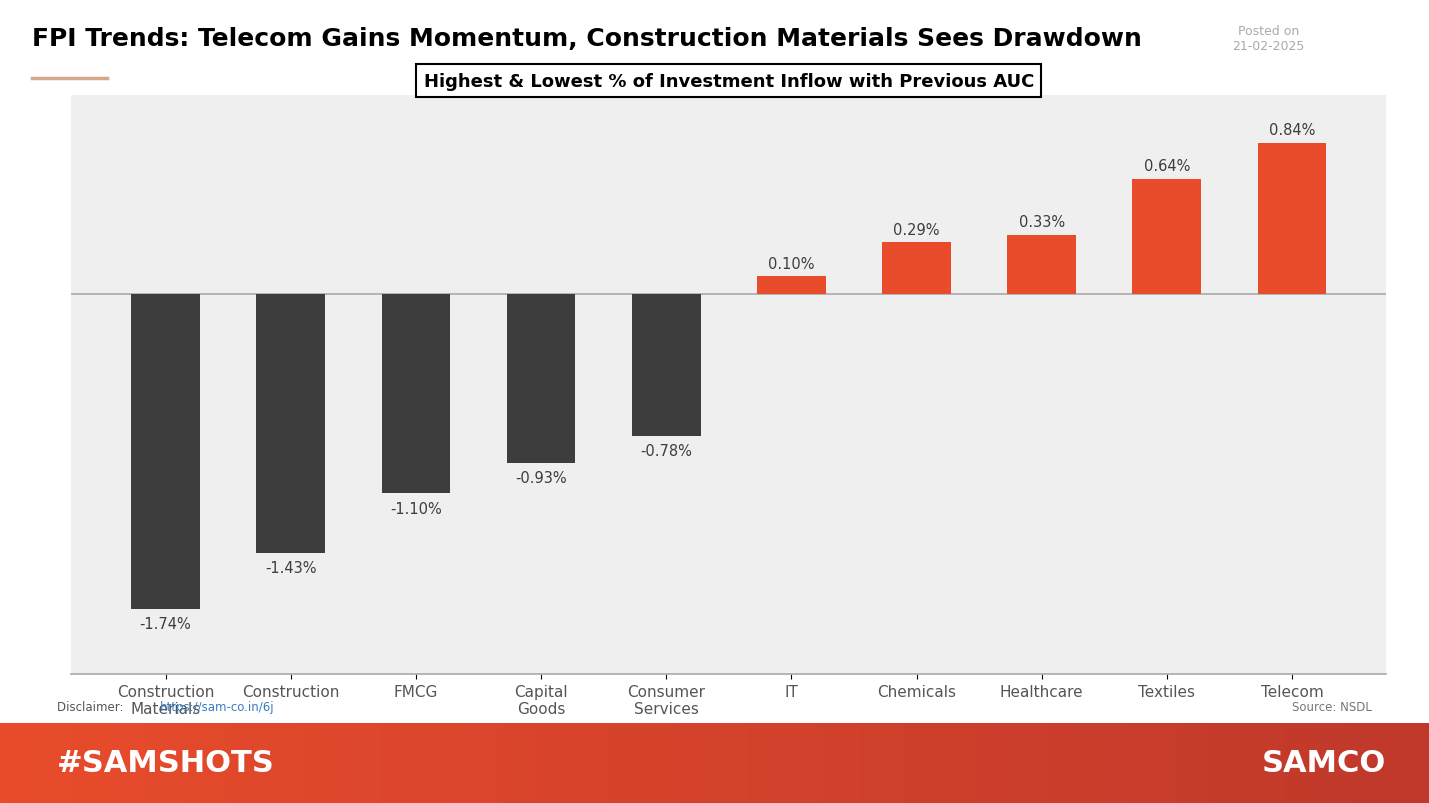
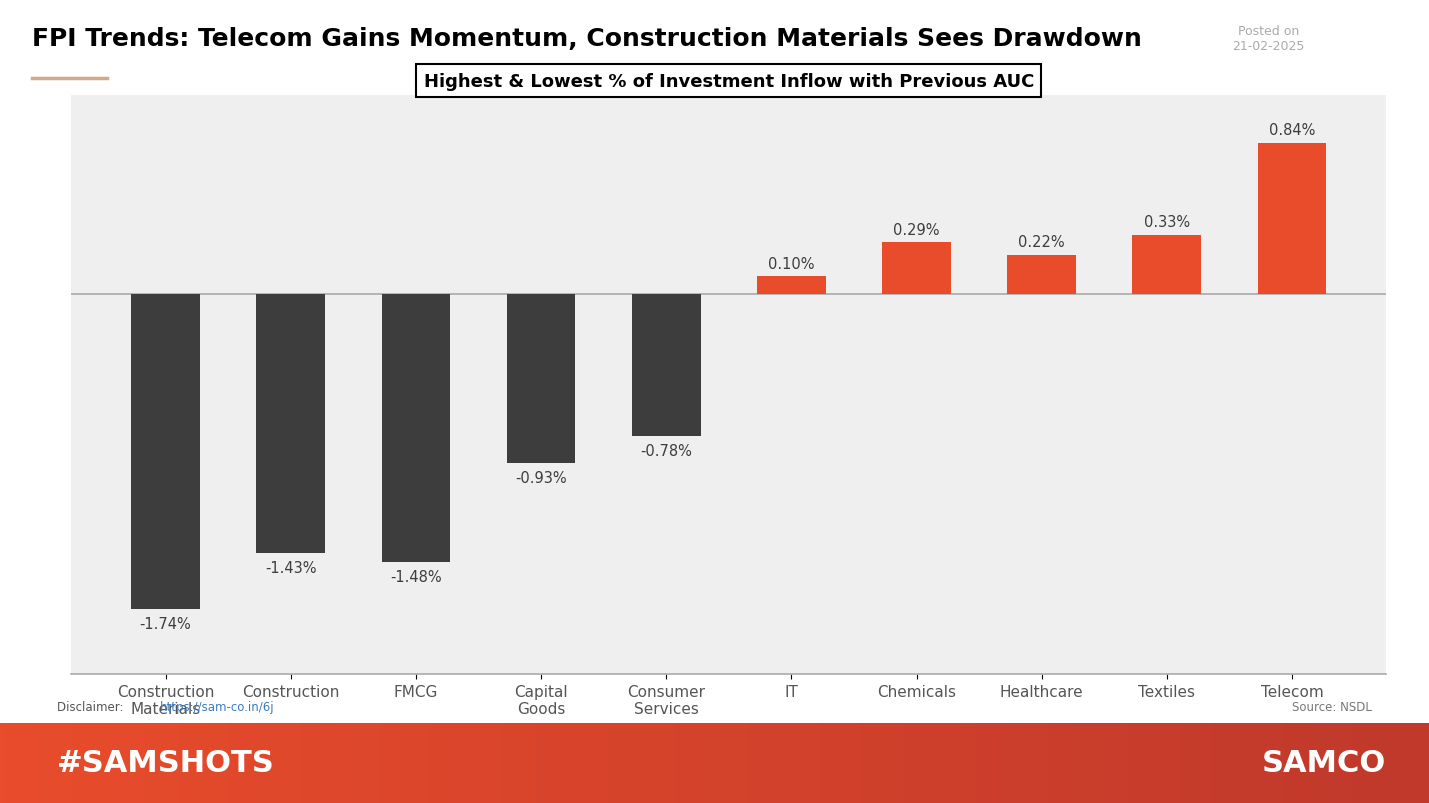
FMCG: -1.10% -> -1.48%
Healthcare: 0.33% -> 0.22%
Textiles: 0.64% -> 0.33%
